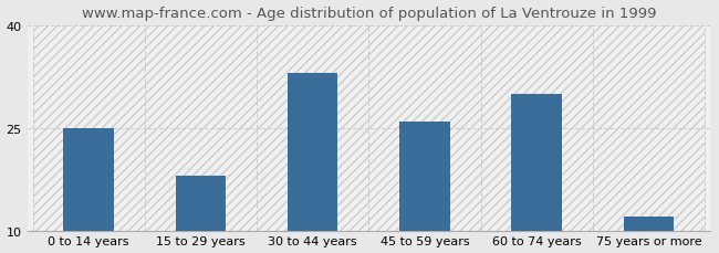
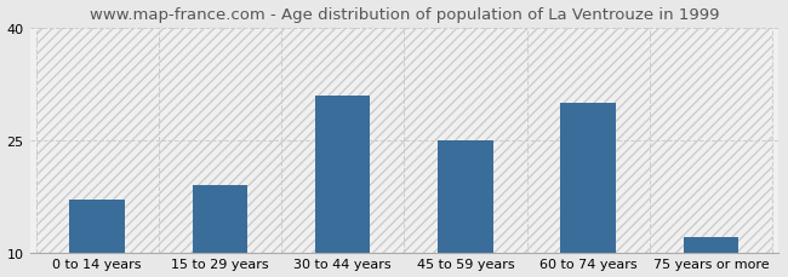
0 to 14 years: 25 -> 17
15 to 29 years: 18 -> 19
30 to 44 years: 33 -> 31
45 to 59 years: 26 -> 25
